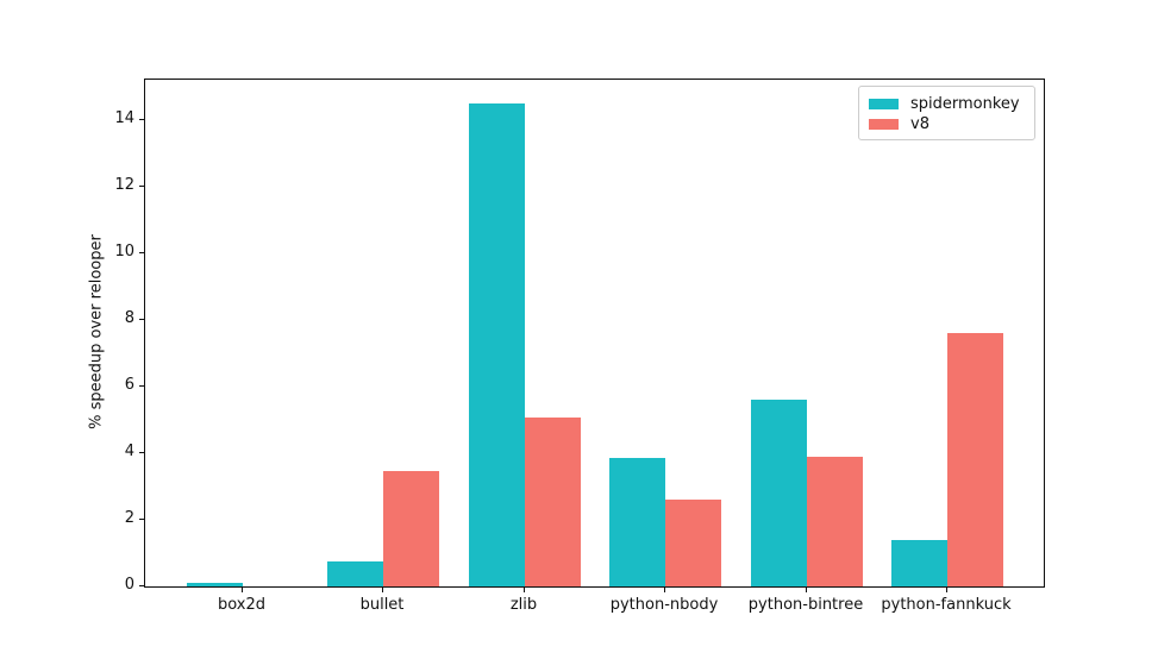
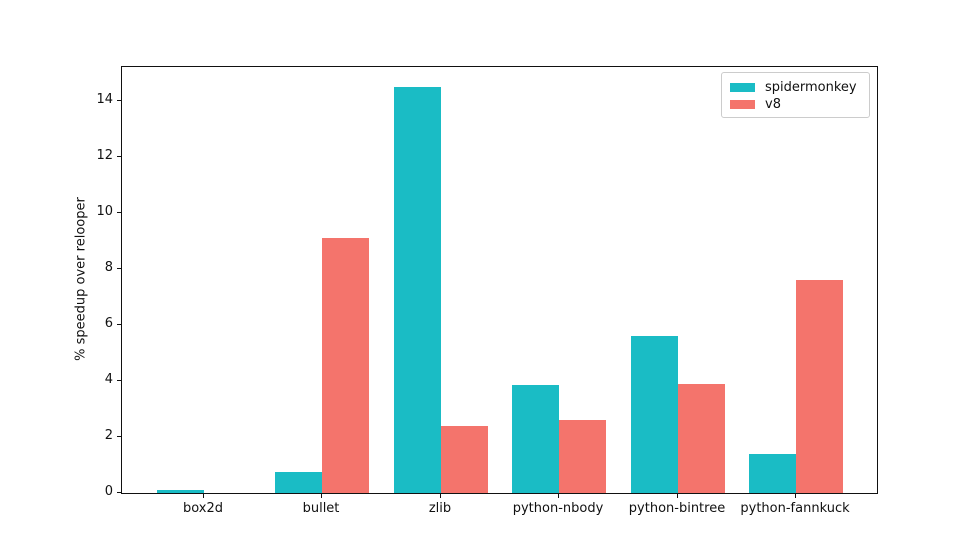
v8/bullet: 3.5 -> 9.1
v8/zlib: 5.0 -> 2.4
